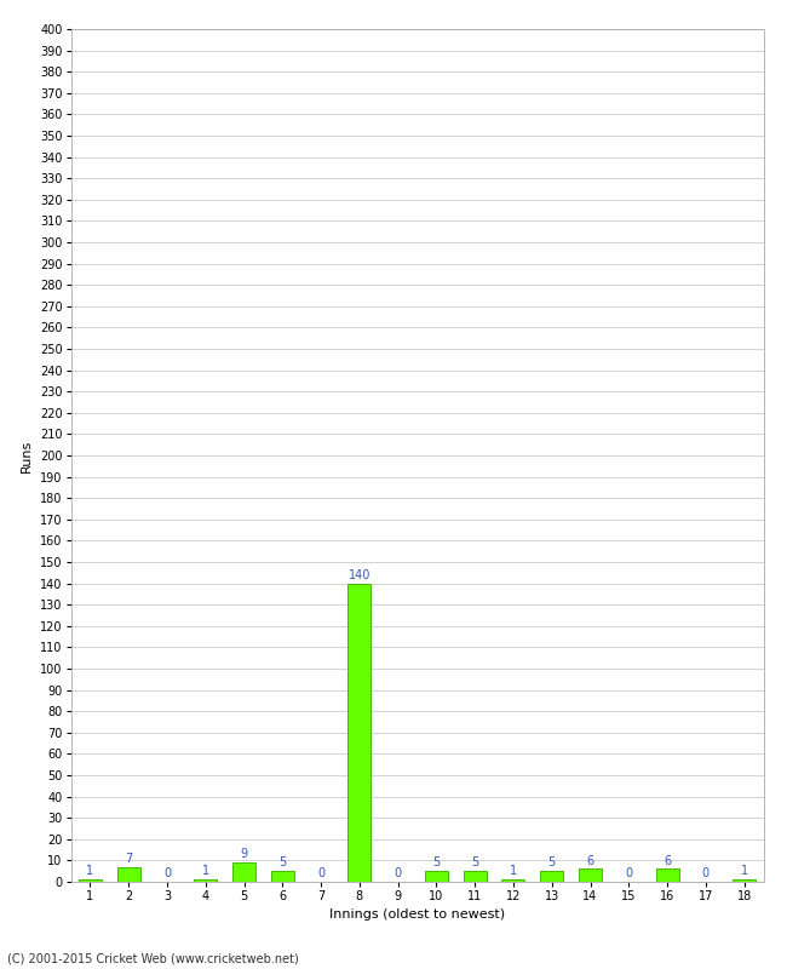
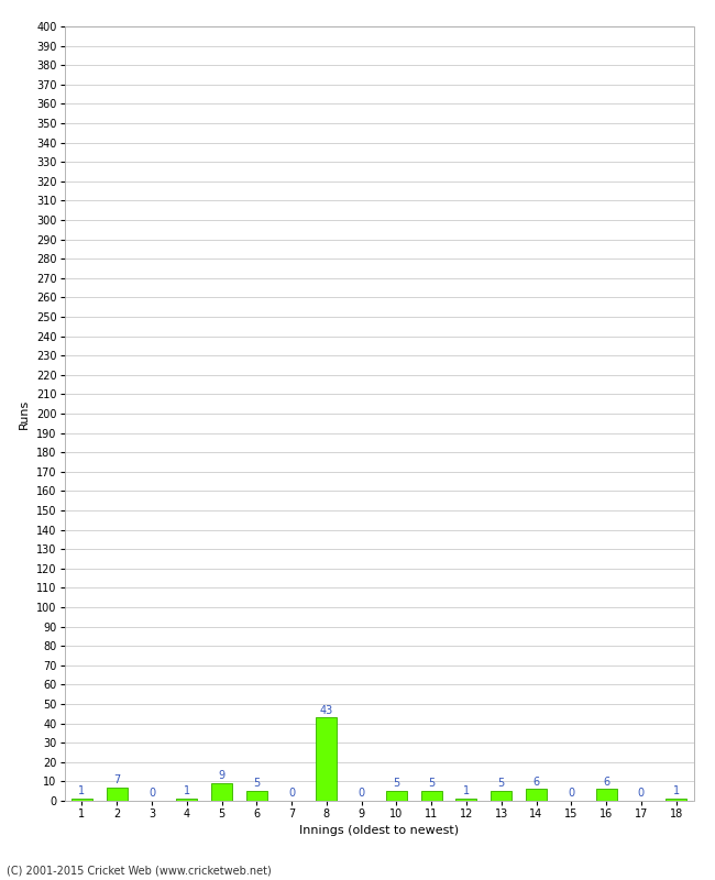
8: 140 -> 43
